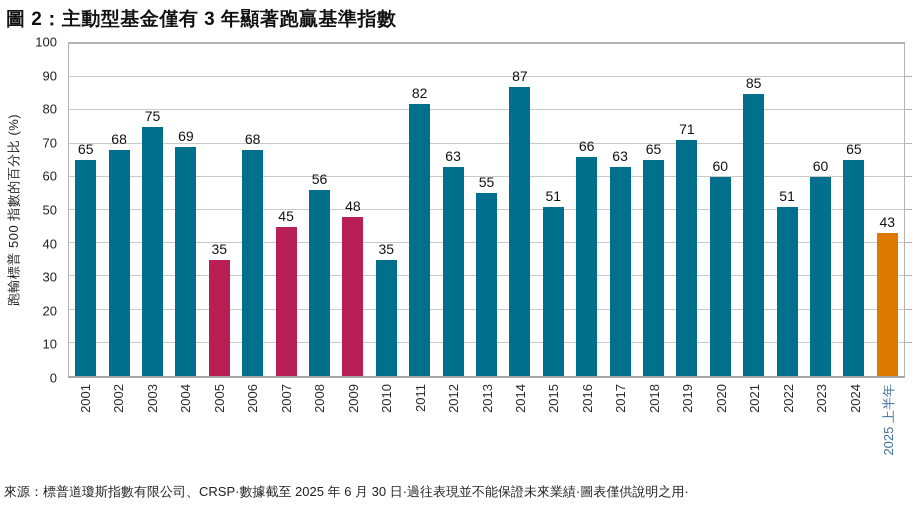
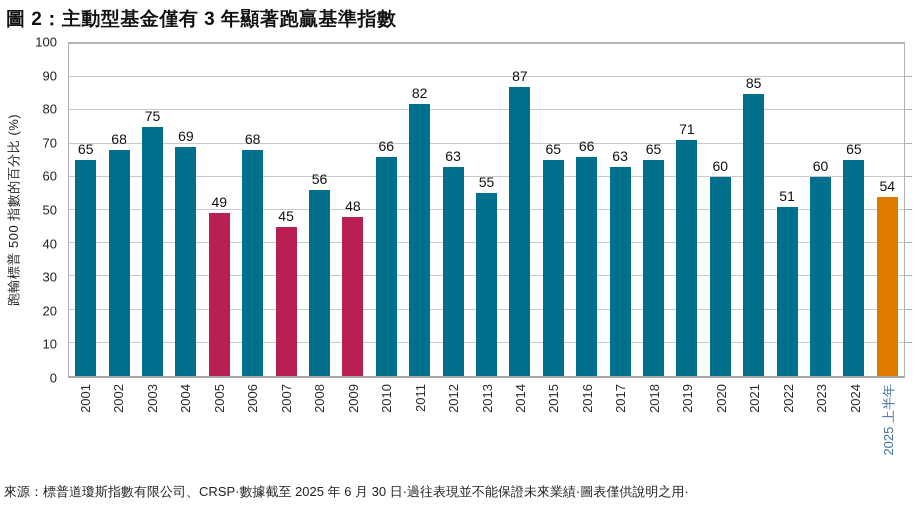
2005: 35 -> 49
2010: 35 -> 66
2015: 51 -> 65
2025 上半年: 43 -> 54
